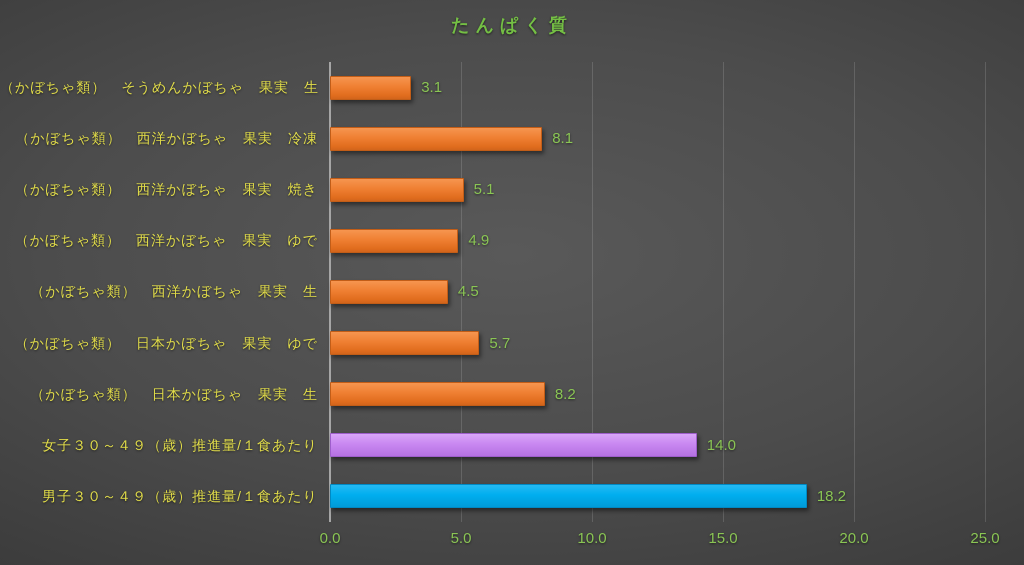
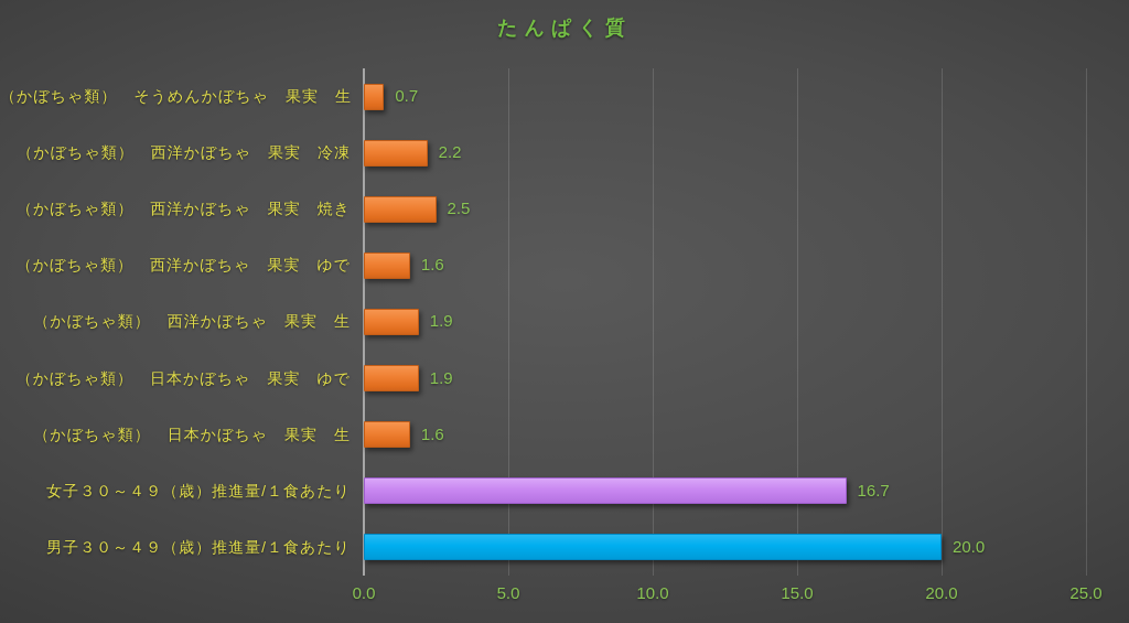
（かぼちゃ類） そうめんかぼちゃ 果実 生: 3.1 -> 0.7
（かぼちゃ類） 西洋かぼちゃ 果実 冷凍: 8.1 -> 2.2
（かぼちゃ類） 西洋かぼちゃ 果実 焼き: 5.1 -> 2.5
（かぼちゃ類） 西洋かぼちゃ 果実 ゆで: 4.9 -> 1.6
（かぼちゃ類） 西洋かぼちゃ 果実 生: 4.5 -> 1.9
（かぼちゃ類） 日本かぼちゃ 果実 ゆで: 5.7 -> 1.9
（かぼちゃ類） 日本かぼちゃ 果実 生: 8.2 -> 1.6
女子３０～４９（歳）推進量/１食あたり: 14.0 -> 16.7
男子３０～４９（歳）推進量/１食あたり: 18.2 -> 20.0
